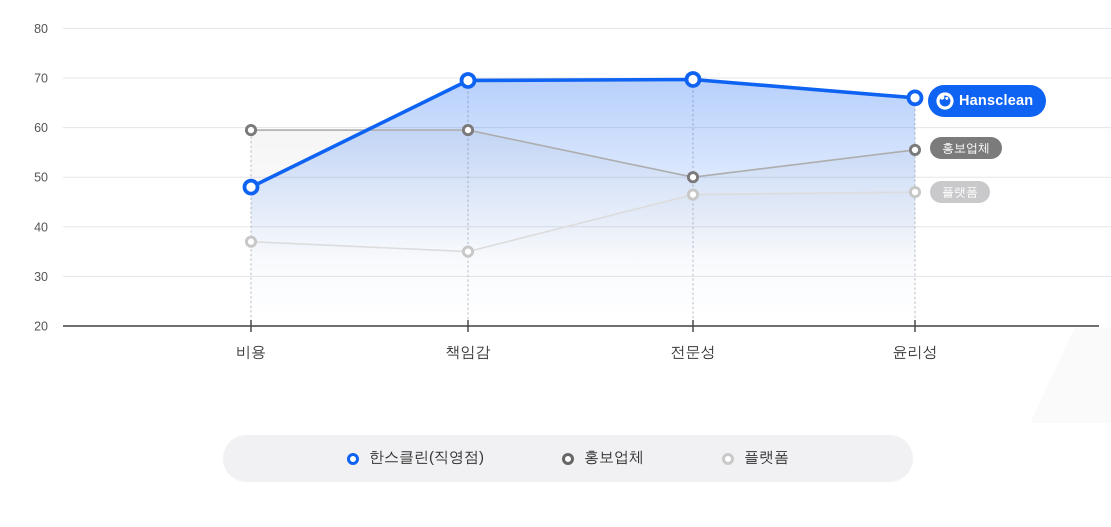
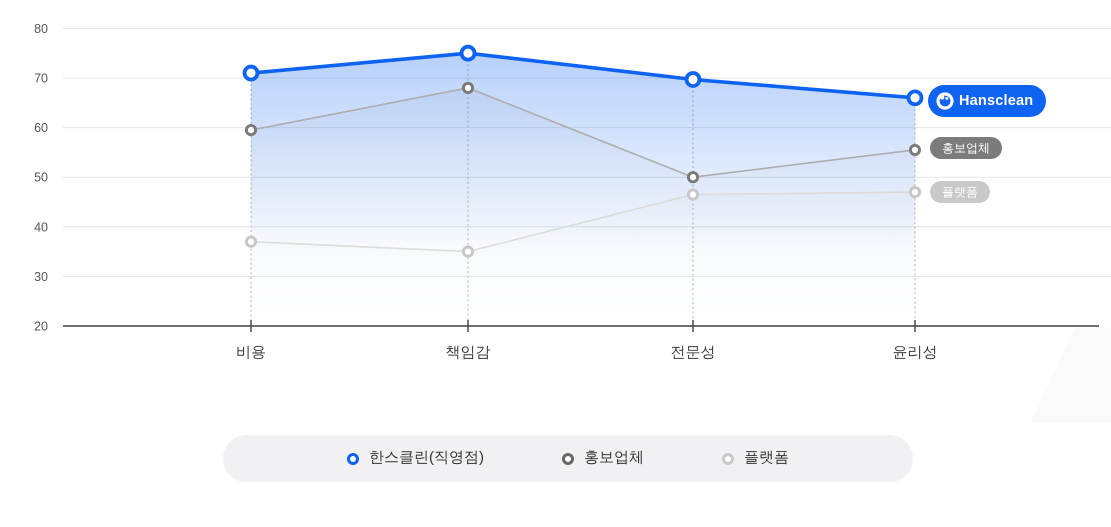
한스클린(직영점)/비용: 48 -> 71
한스클린(직영점)/책임감: 70 -> 75
홍보업체/책임감: 60 -> 68
